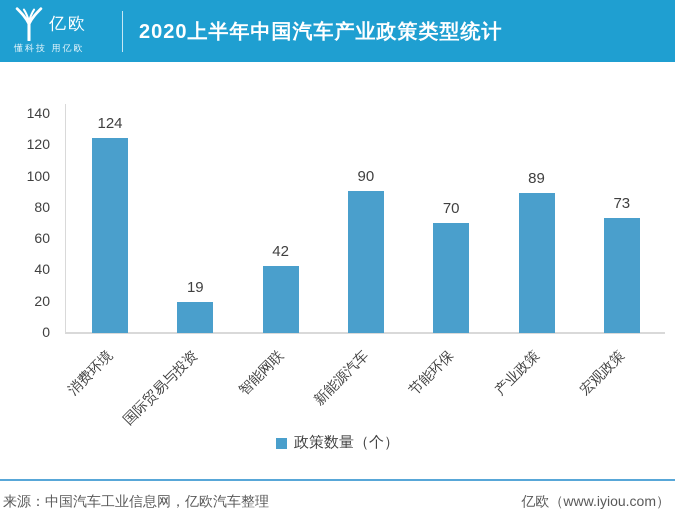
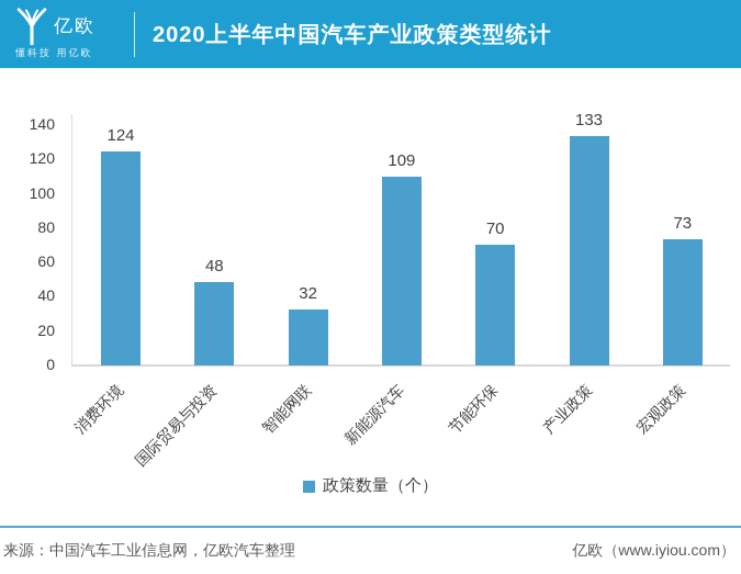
国际贸易与投资: 19 -> 48
智能网联: 42 -> 32
新能源汽车: 90 -> 109
产业政策: 89 -> 133
